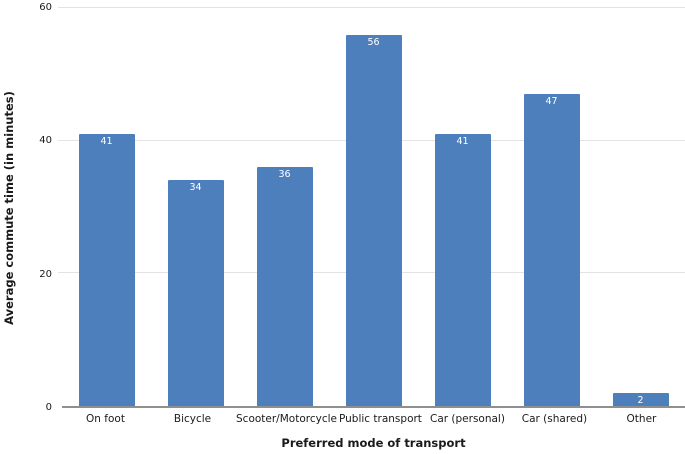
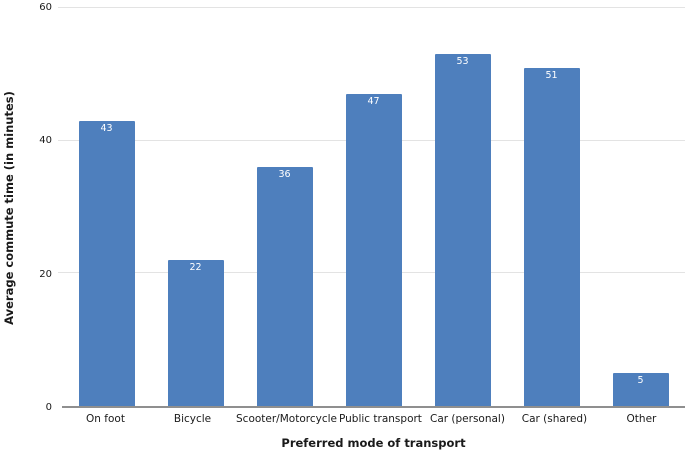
On foot: 41 -> 43
Bicycle: 34 -> 22
Public transport: 56 -> 47
Car (personal): 41 -> 53
Car (shared): 47 -> 51
Other: 2 -> 5
